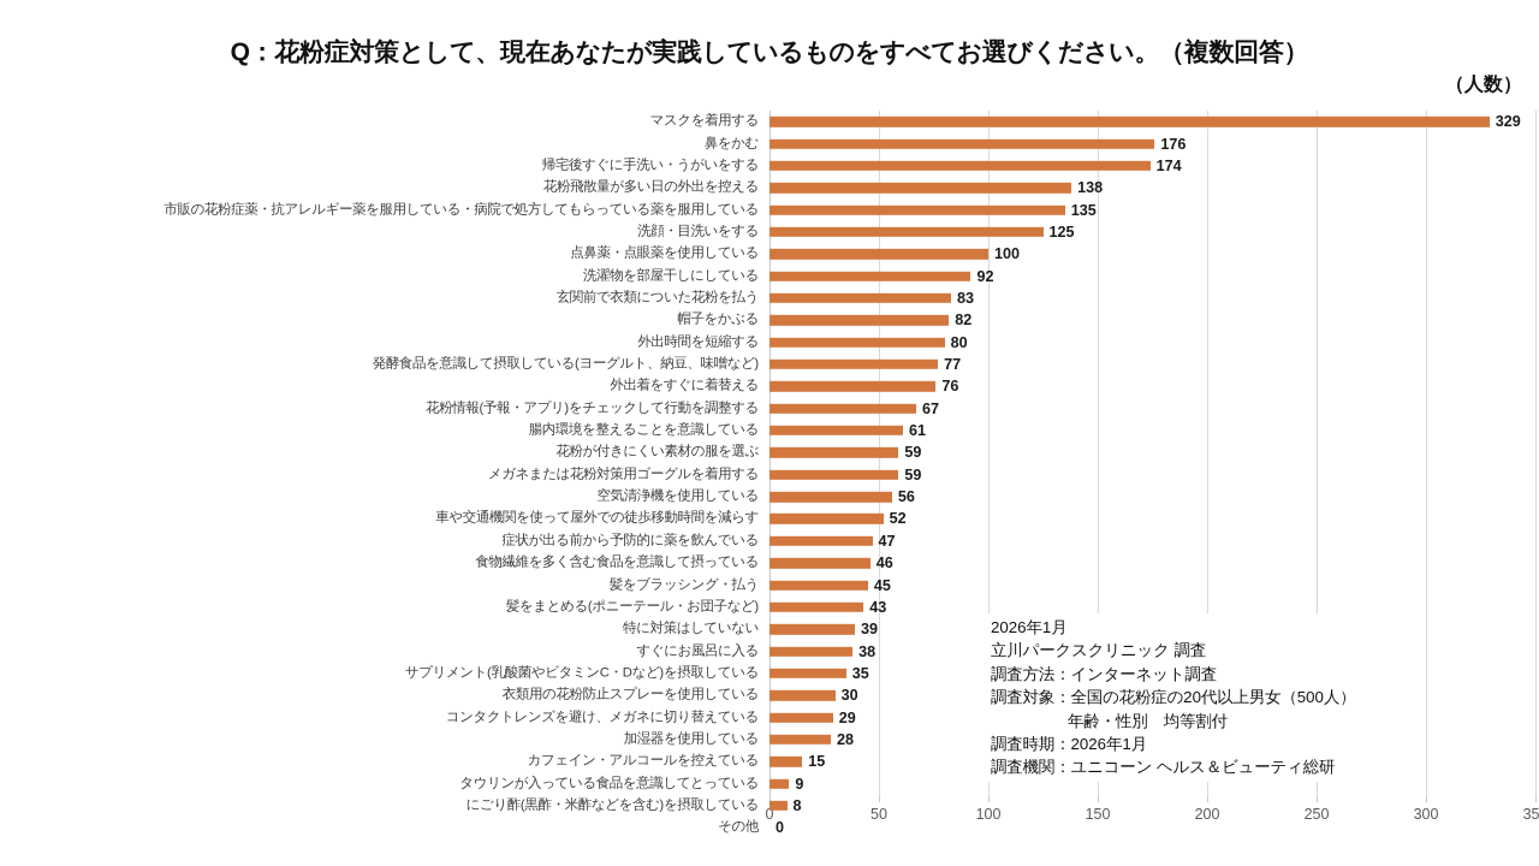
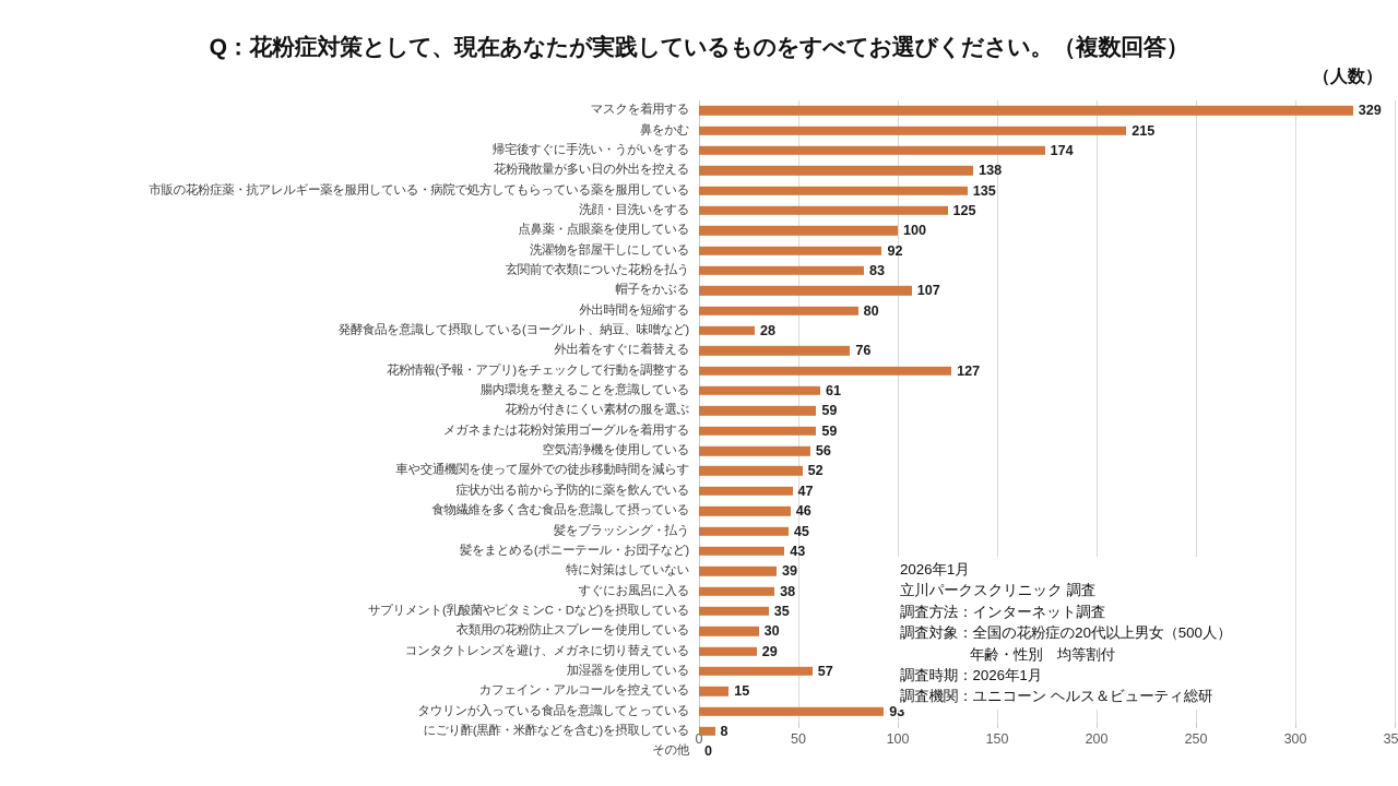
鼻をかむ: 176 -> 215
帽子をかぶる: 82 -> 107
発酵食品を意識して摂取している(ヨーグルト、納豆、味噌など): 77 -> 28
花粉情報(予報・アプリ)をチェックして行動を調整する: 67 -> 127
加湿器を使用している: 28 -> 57
タウリンが入っている食品を意識してとっている: 9 -> 93
